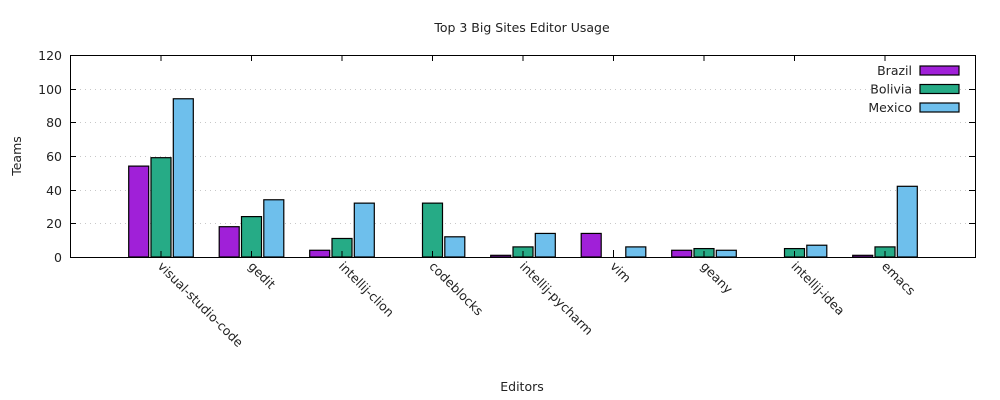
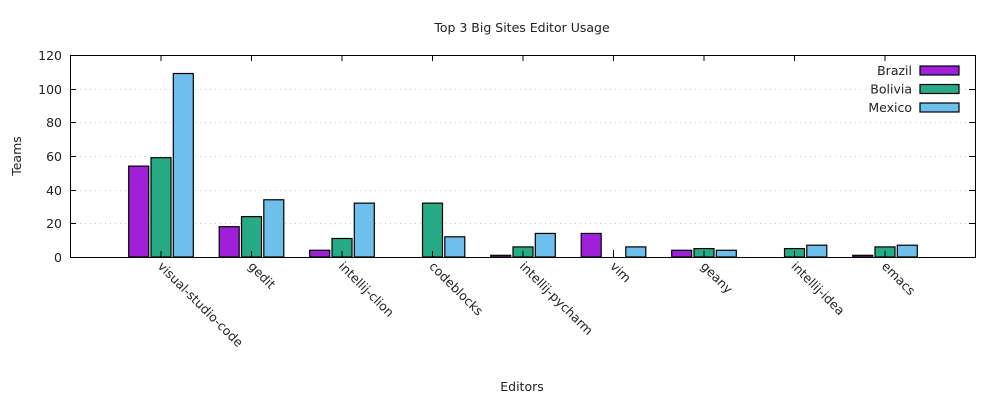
Mexico/visual-studio-code: 94 -> 109
Mexico/emacs: 42 -> 7
